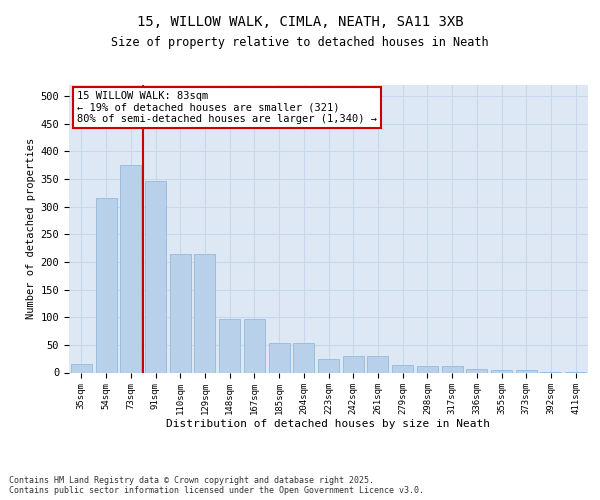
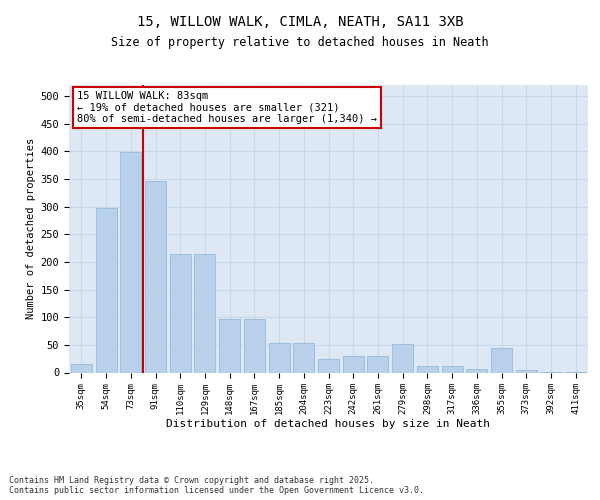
54sqm: 316 -> 298
73sqm: 375 -> 398
279sqm: 13 -> 52
355sqm: 5 -> 44
